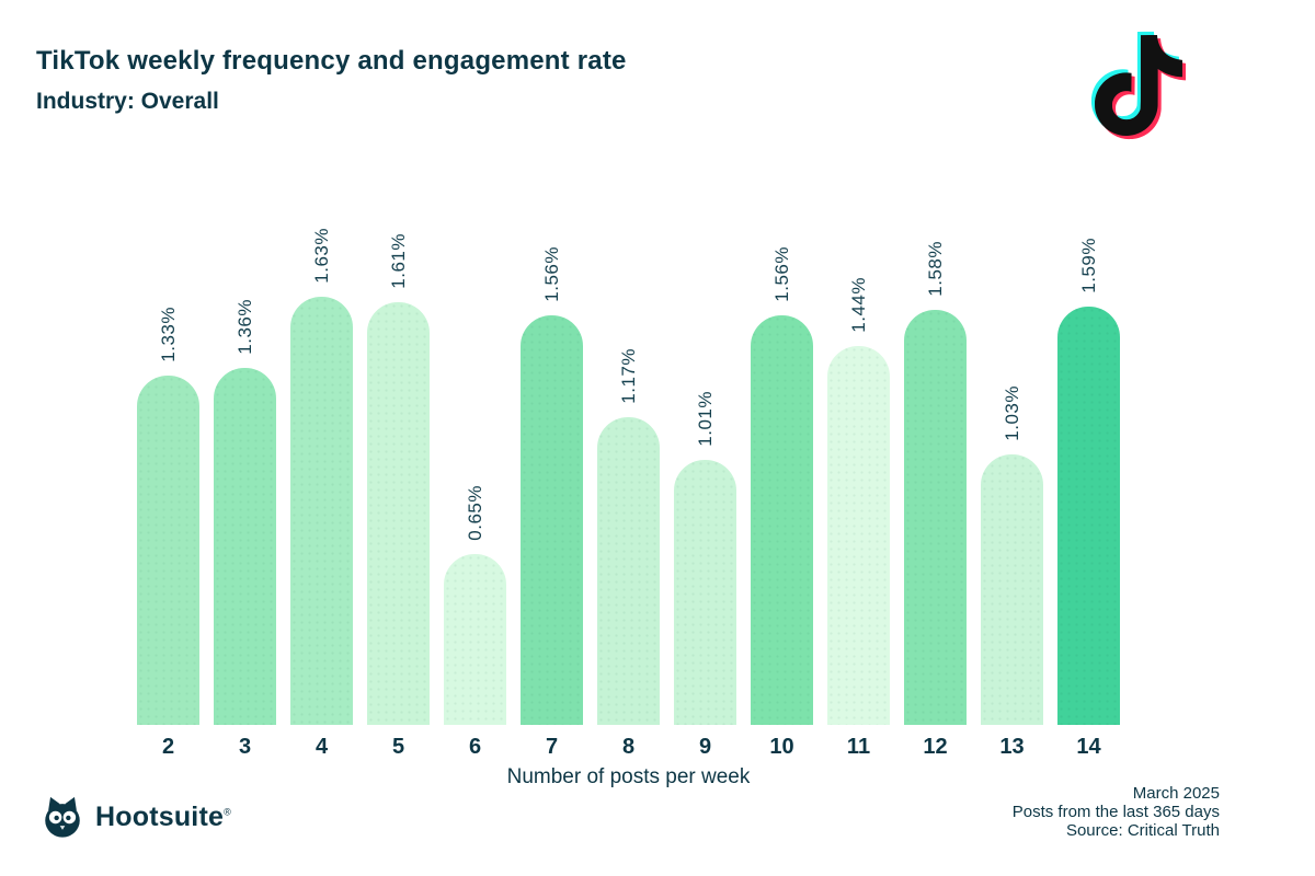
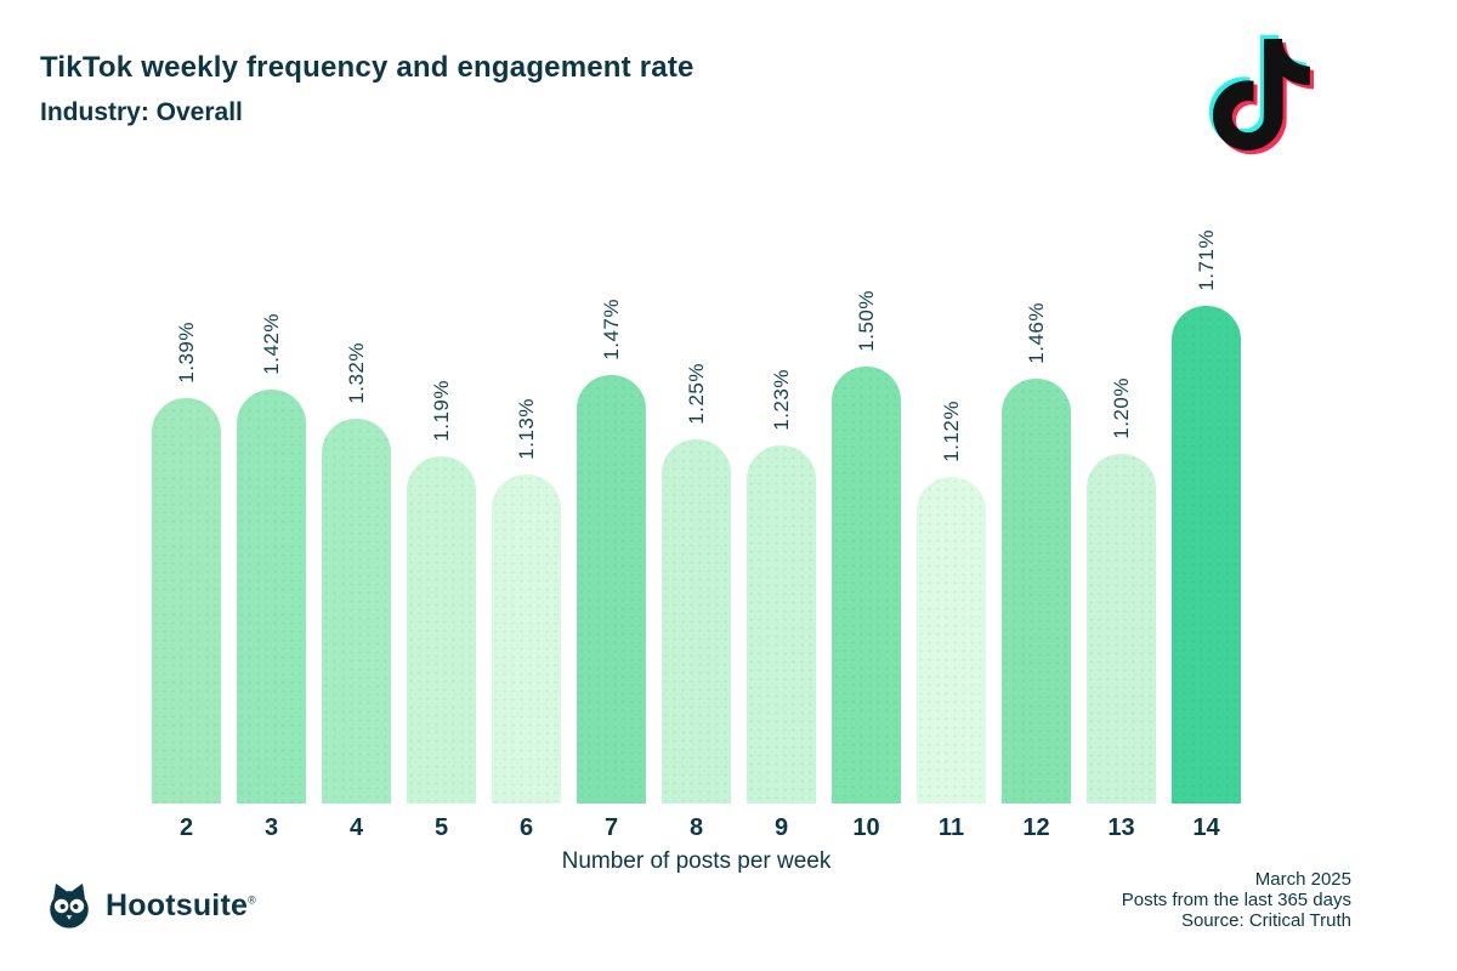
2: 1.33% -> 1.39%
3: 1.36% -> 1.42%
4: 1.63% -> 1.32%
5: 1.61% -> 1.19%
6: 0.65% -> 1.13%
7: 1.56% -> 1.47%
8: 1.17% -> 1.25%
9: 1.01% -> 1.23%
10: 1.56% -> 1.50%
11: 1.44% -> 1.12%
12: 1.58% -> 1.46%
13: 1.03% -> 1.20%
14: 1.59% -> 1.71%
